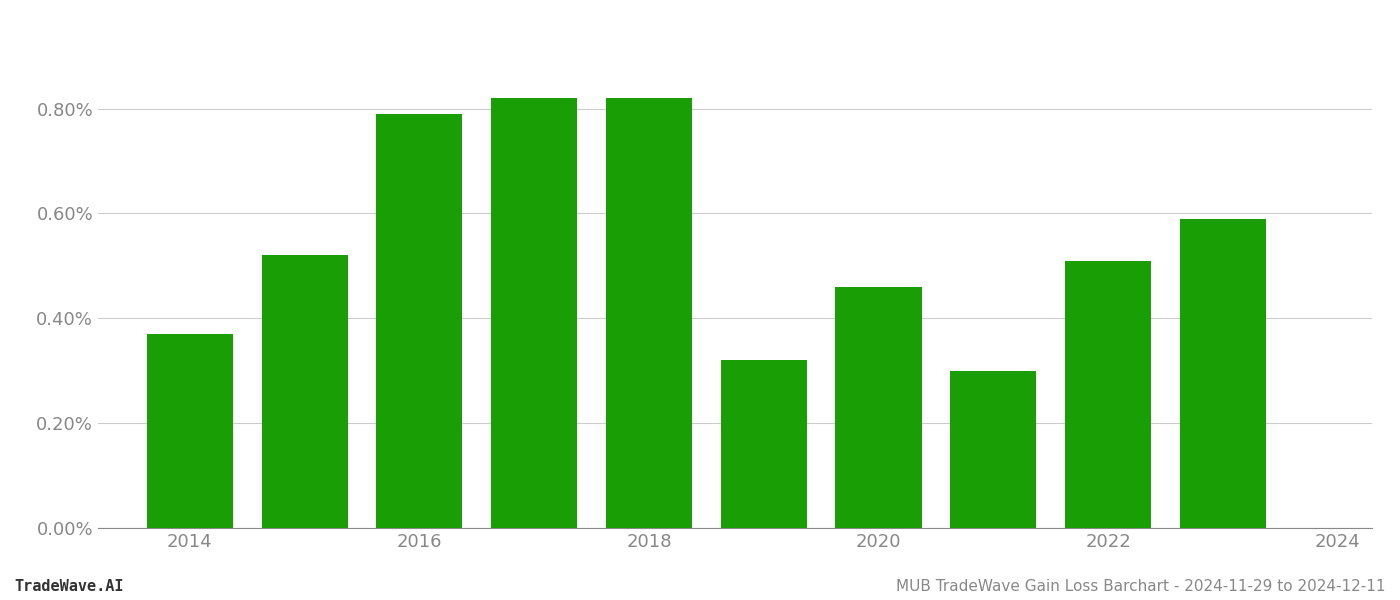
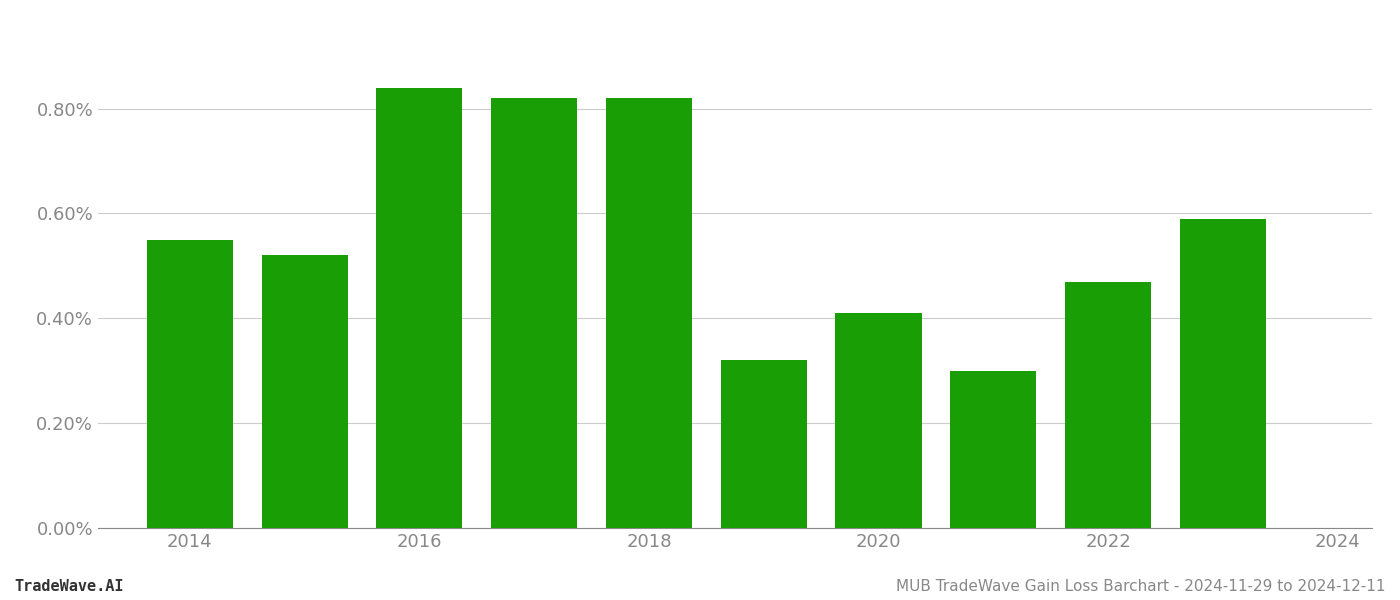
2014: 0.37% -> 0.55%
2016: 0.79% -> 0.84%
2020: 0.46% -> 0.41%
2022: 0.51% -> 0.47%
